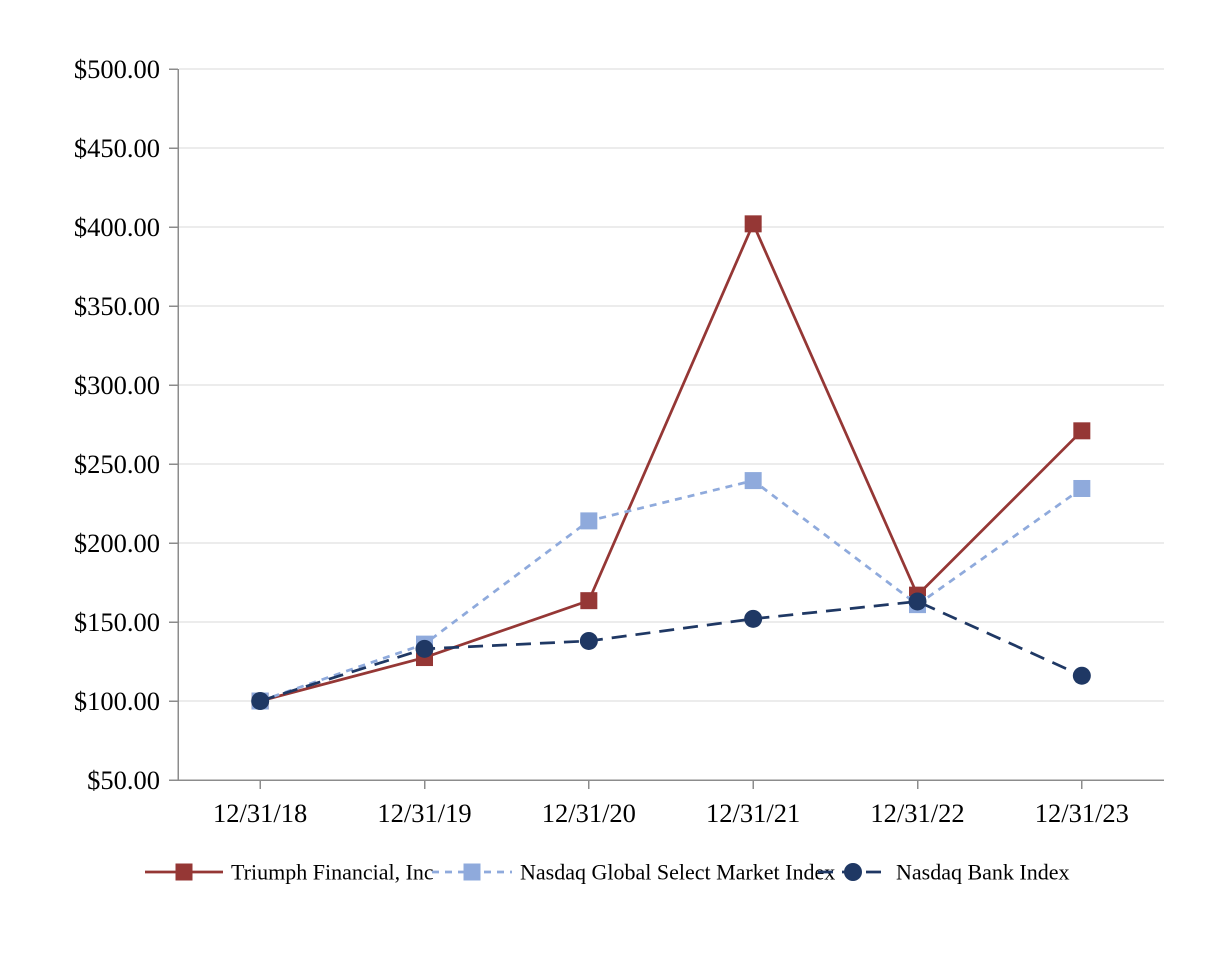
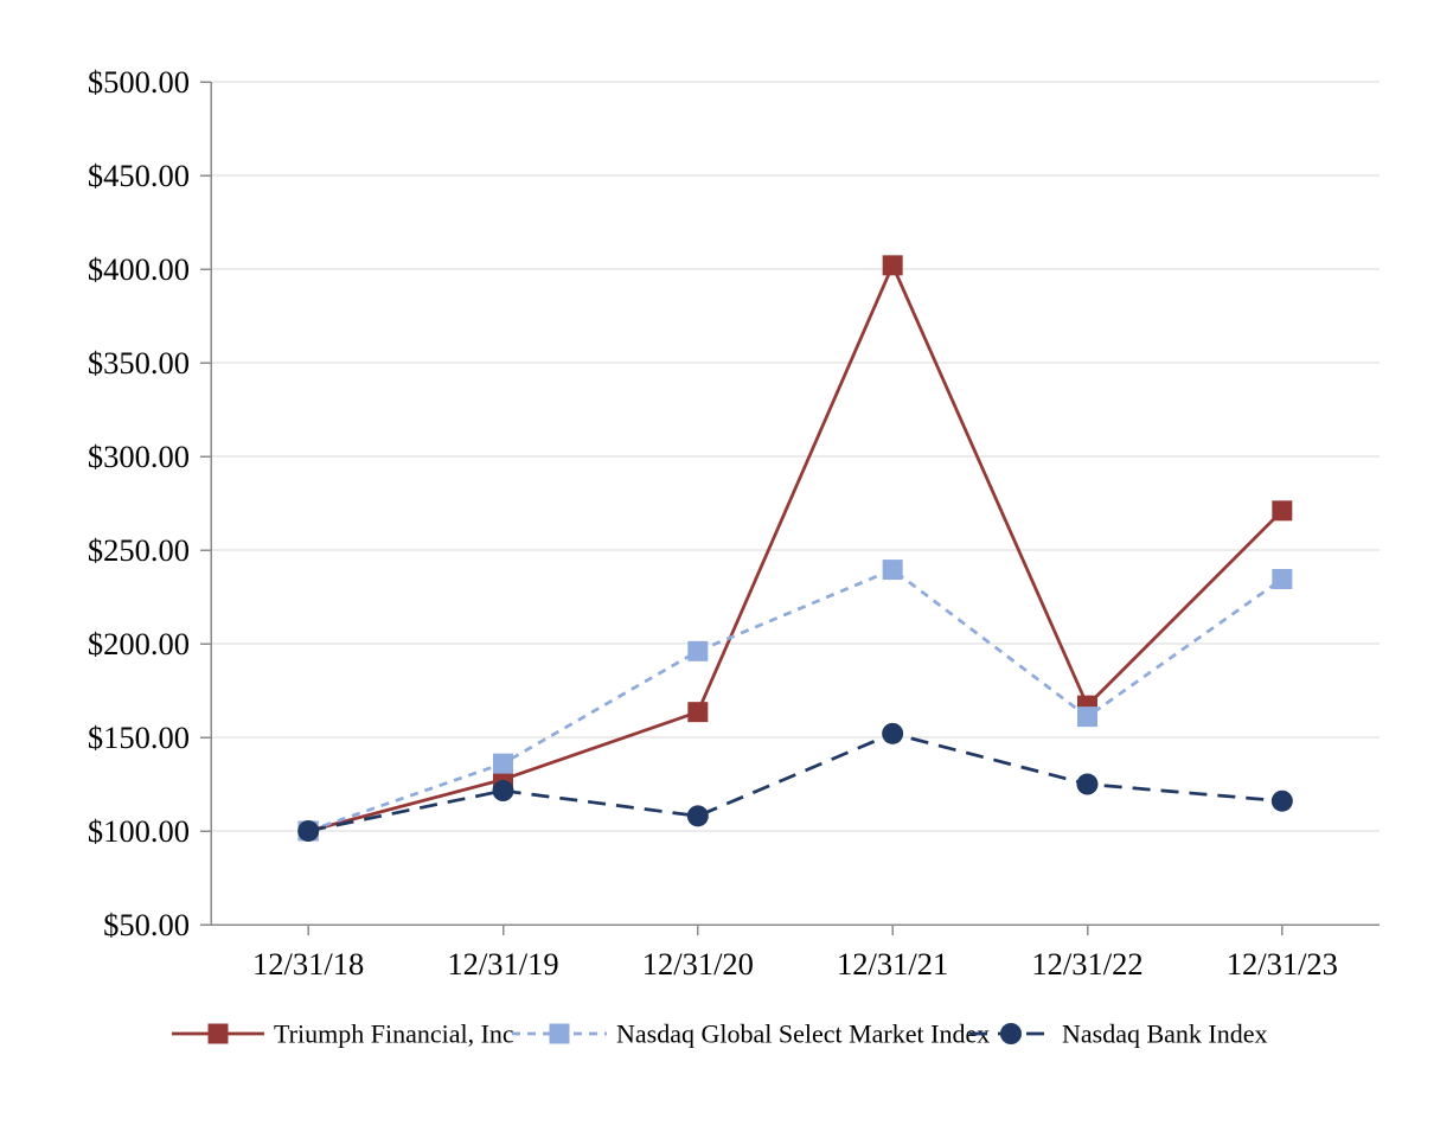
Nasdaq Bank Index/12/31/19: $133 -> $122
Nasdaq Global Select Market Index/12/31/20: $214 -> $196
Nasdaq Bank Index/12/31/20: $138 -> $108
Nasdaq Bank Index/12/31/22: $163 -> $125
